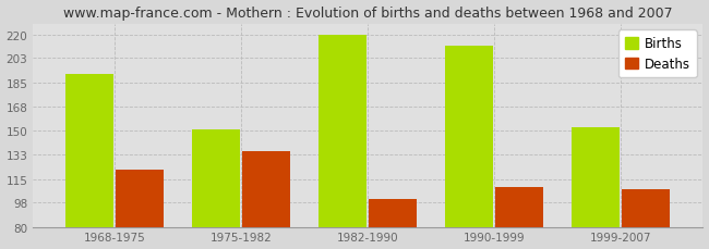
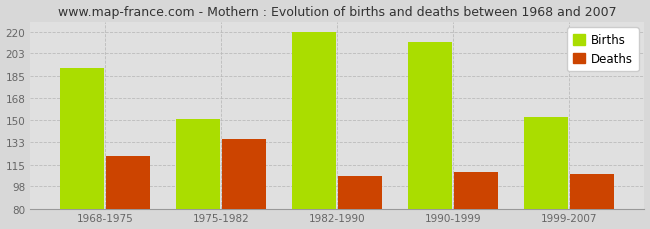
Deaths/1982-1990: 101 -> 106
